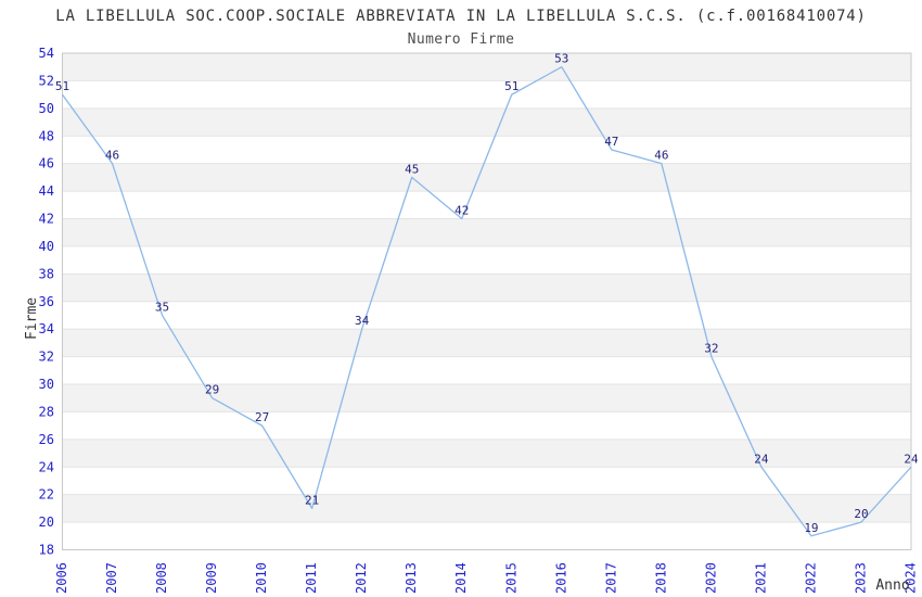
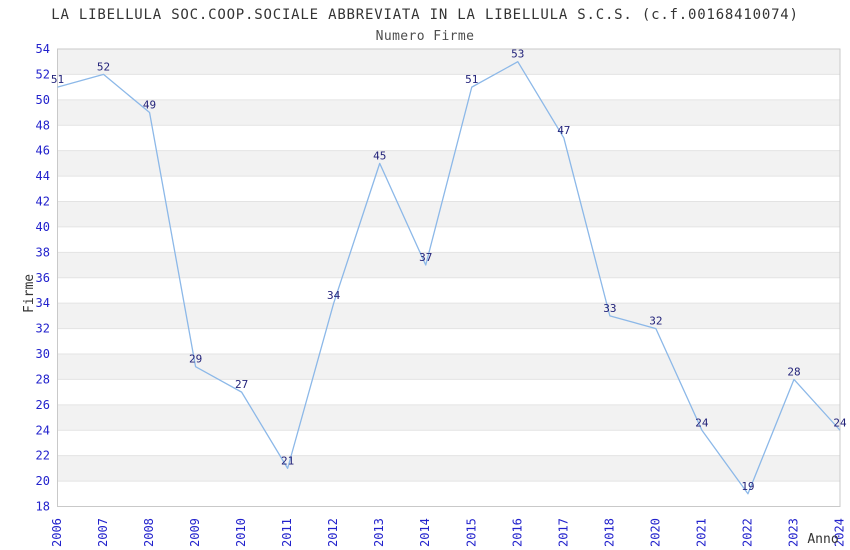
2007: 46 -> 52
2008: 35 -> 49
2014: 42 -> 37
2018: 46 -> 33
2023: 20 -> 28
